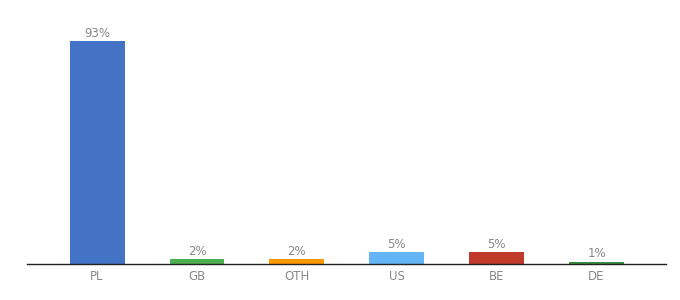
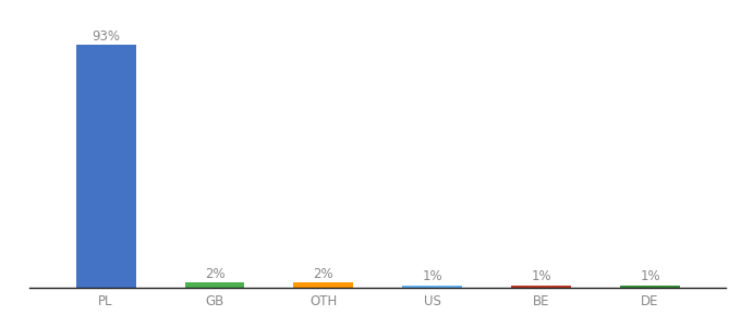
US: 5% -> 1%
BE: 5% -> 1%
